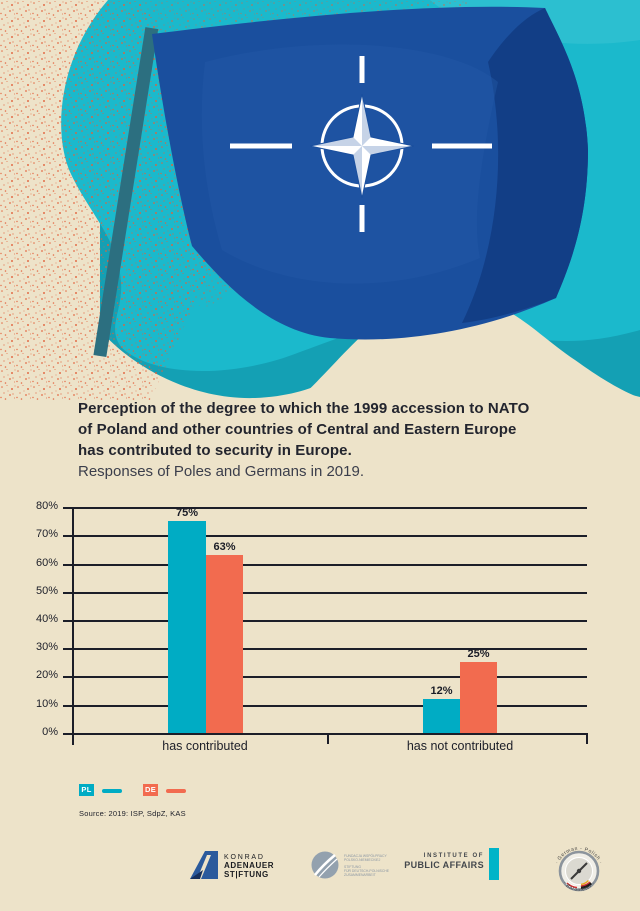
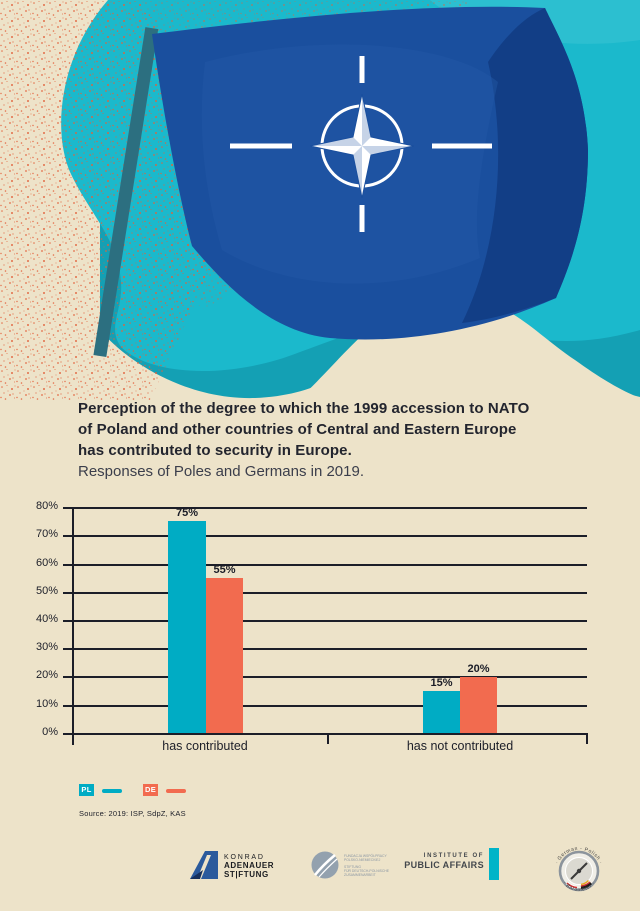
DE/has contributed: 63% -> 55%
PL/has not contributed: 12% -> 15%
DE/has not contributed: 25% -> 20%
